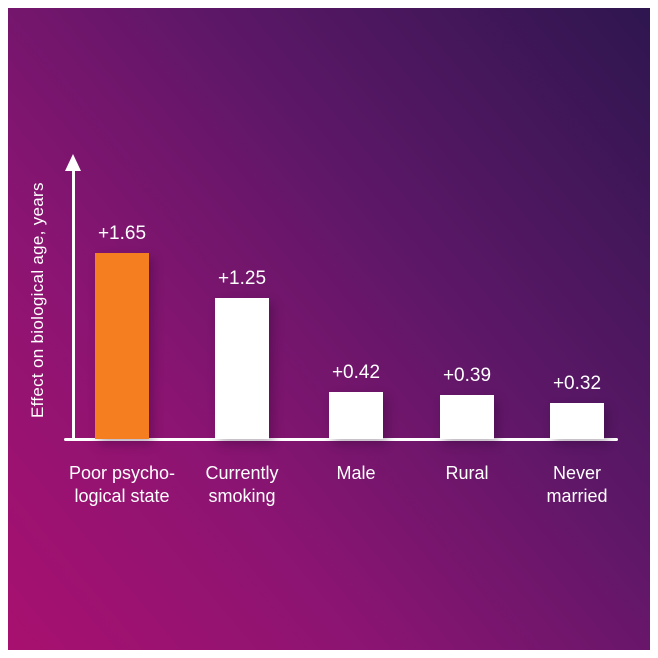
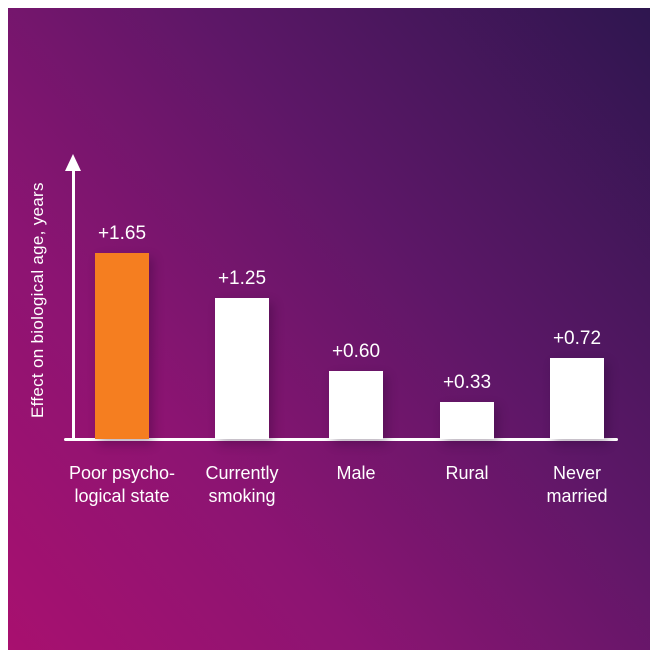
Male: +0.42 -> +0.60
Rural: +0.39 -> +0.33
Never married: +0.32 -> +0.72
